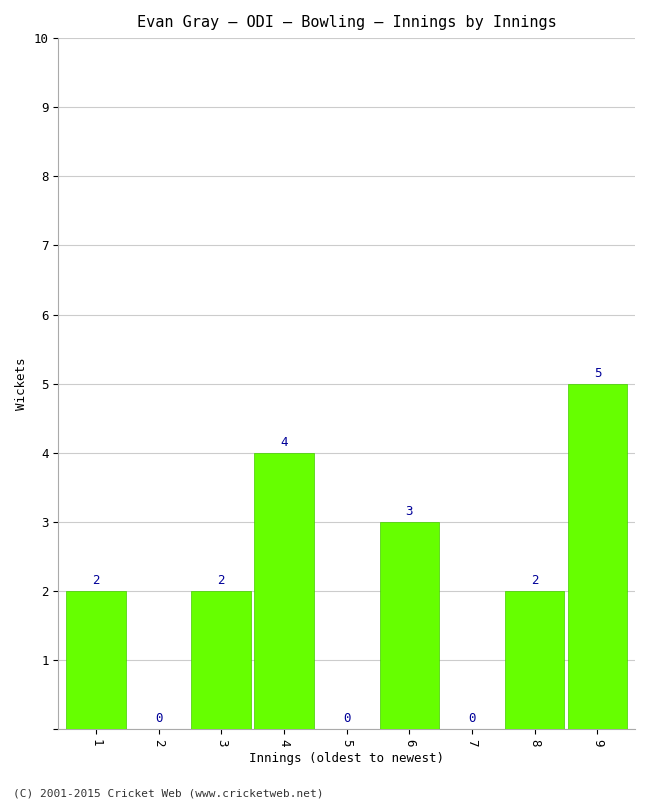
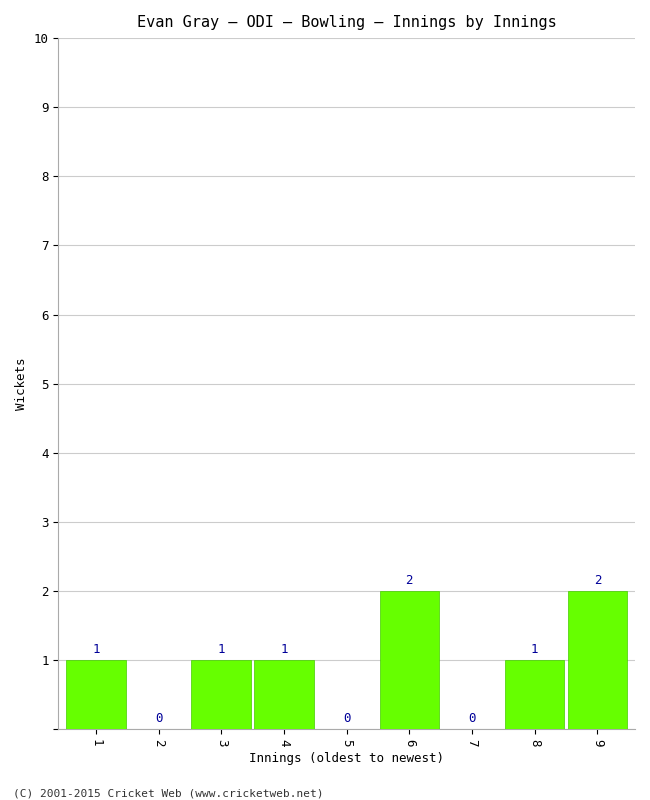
1: 2 -> 1
3: 2 -> 1
4: 4 -> 1
6: 3 -> 2
8: 2 -> 1
9: 5 -> 2
